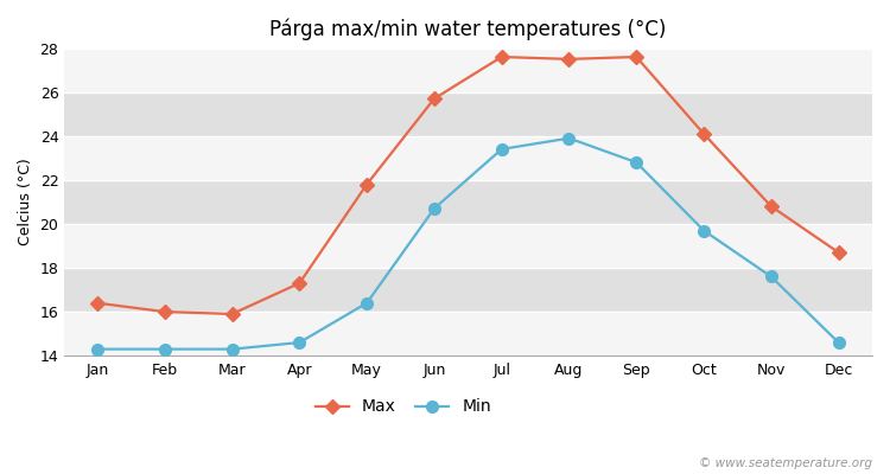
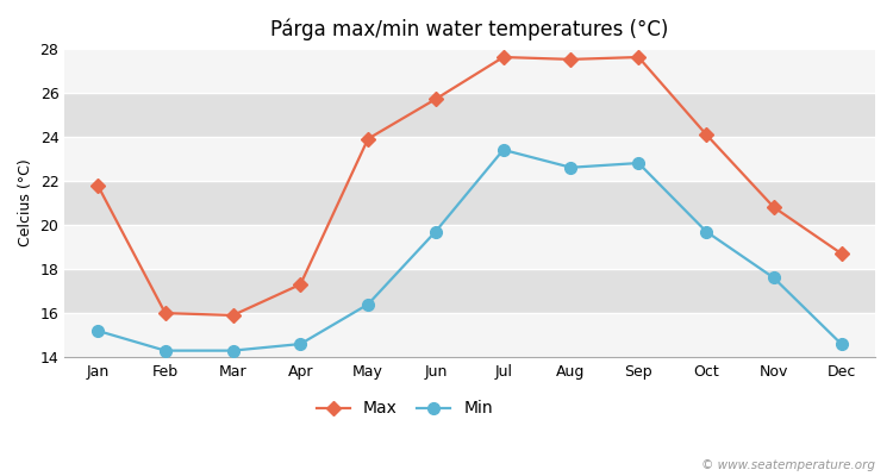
Max/Jan: 16.4 -> 21.8
Min/Jan: 14.3 -> 15.2
Max/May: 21.8 -> 23.9
Min/Jun: 20.7 -> 19.7
Min/Aug: 23.9 -> 22.6
